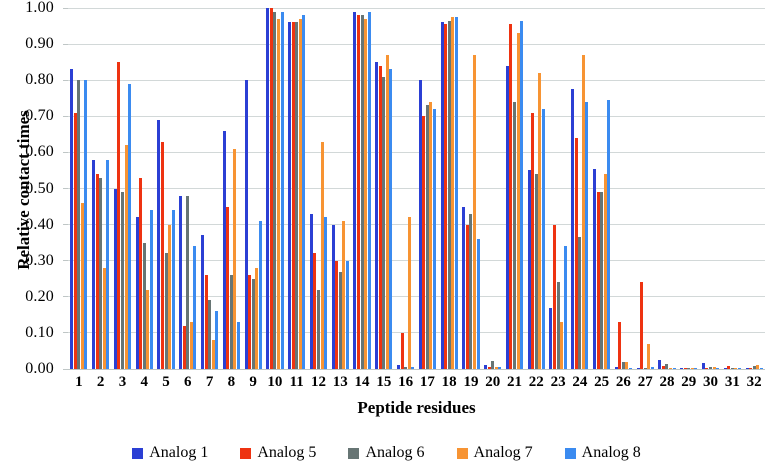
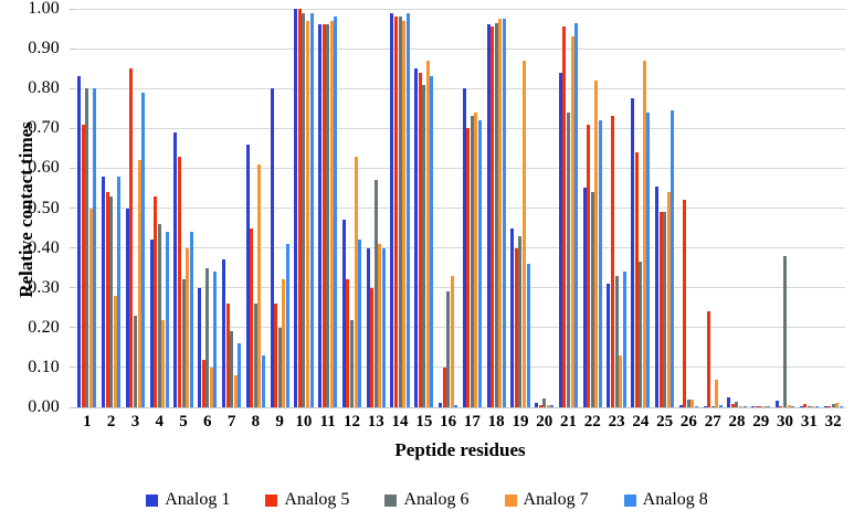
Analog 7/1: 0.46 -> 0.50
Analog 6/3: 0.49 -> 0.23
Analog 6/4: 0.35 -> 0.46
Analog 1/6: 0.48 -> 0.30
Analog 6/6: 0.48 -> 0.35
Analog 7/6: 0.13 -> 0.10
Analog 6/9: 0.25 -> 0.20
Analog 7/9: 0.28 -> 0.32
Analog 1/12: 0.43 -> 0.47
Analog 6/13: 0.27 -> 0.57
Analog 8/13: 0.30 -> 0.40
Analog 6/16: 0.01 -> 0.29
Analog 7/16: 0.42 -> 0.33
Analog 1/23: 0.17 -> 0.31
Analog 5/23: 0.40 -> 0.73
Analog 6/23: 0.24 -> 0.33
Analog 5/26: 0.13 -> 0.52
Analog 6/30: 0.01 -> 0.38
